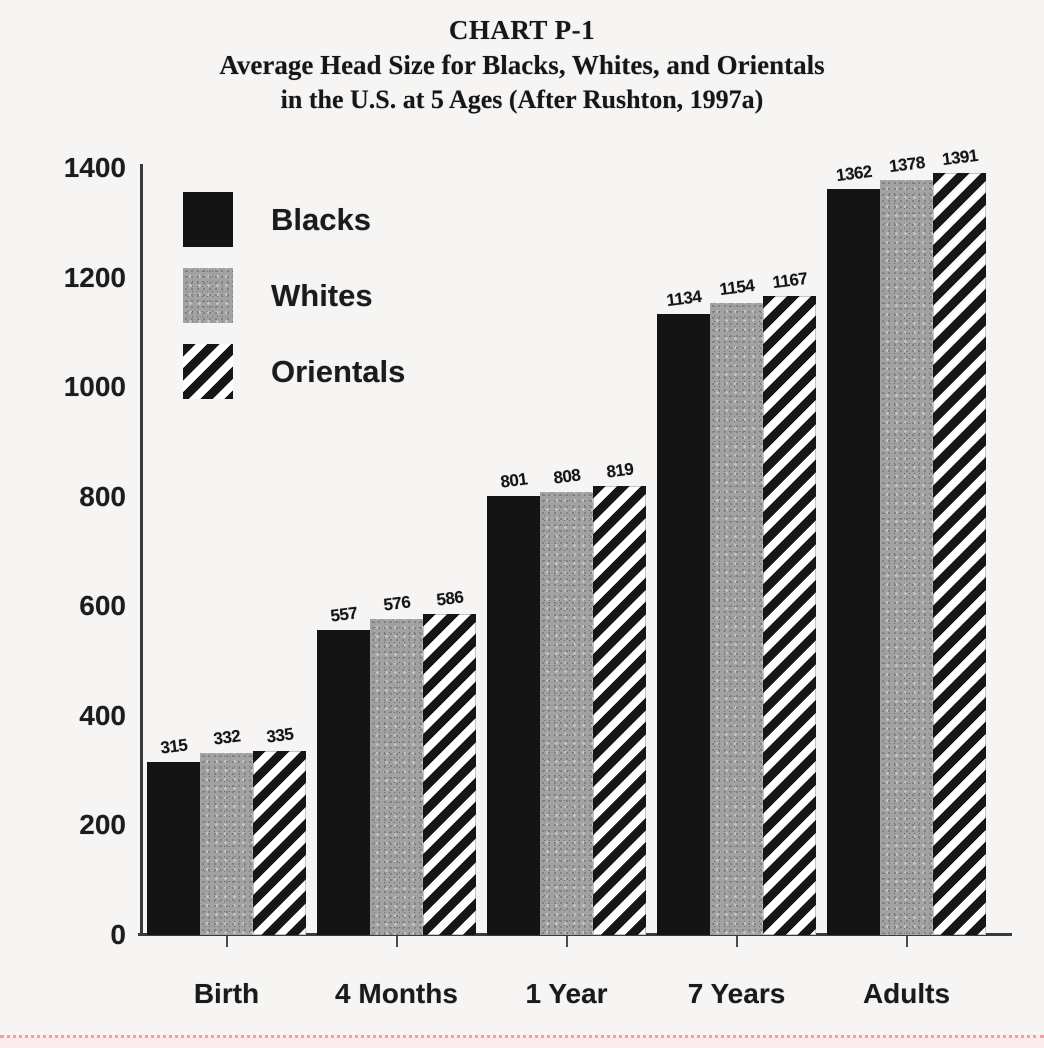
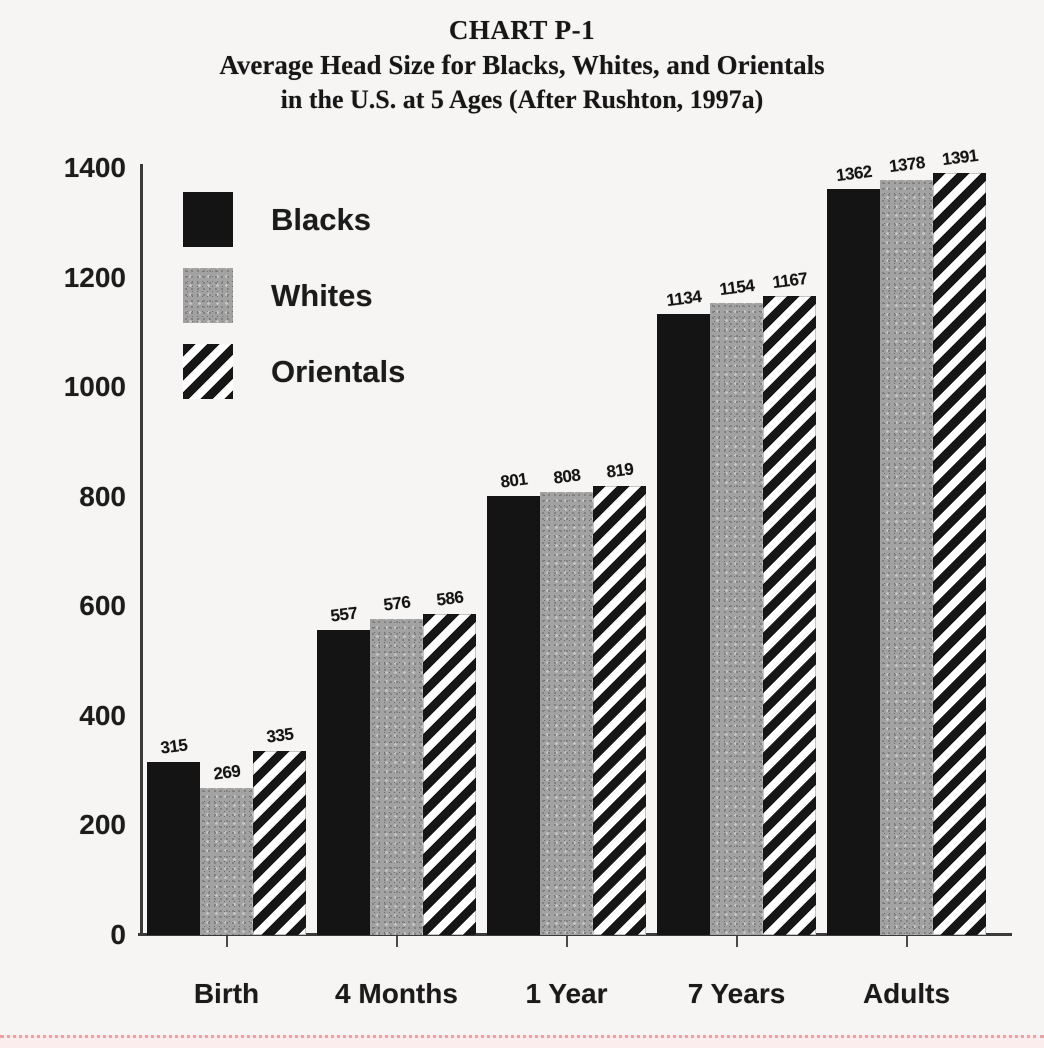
Whites/Birth: 332 -> 269
